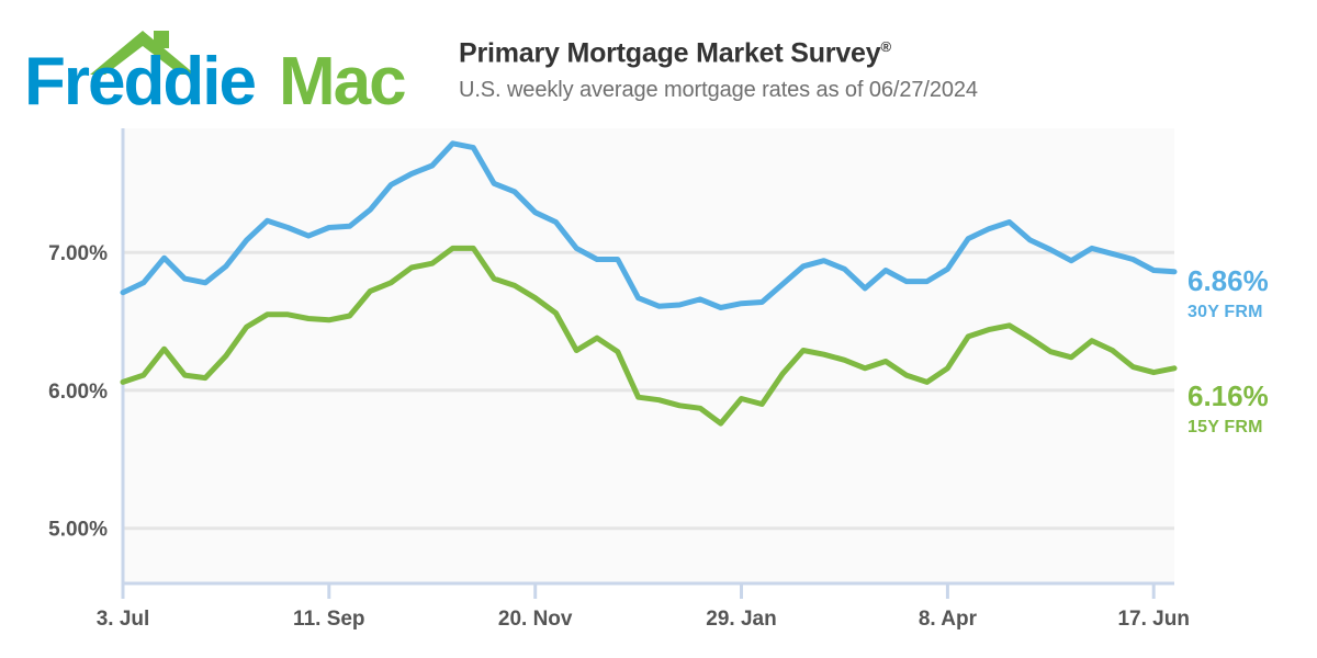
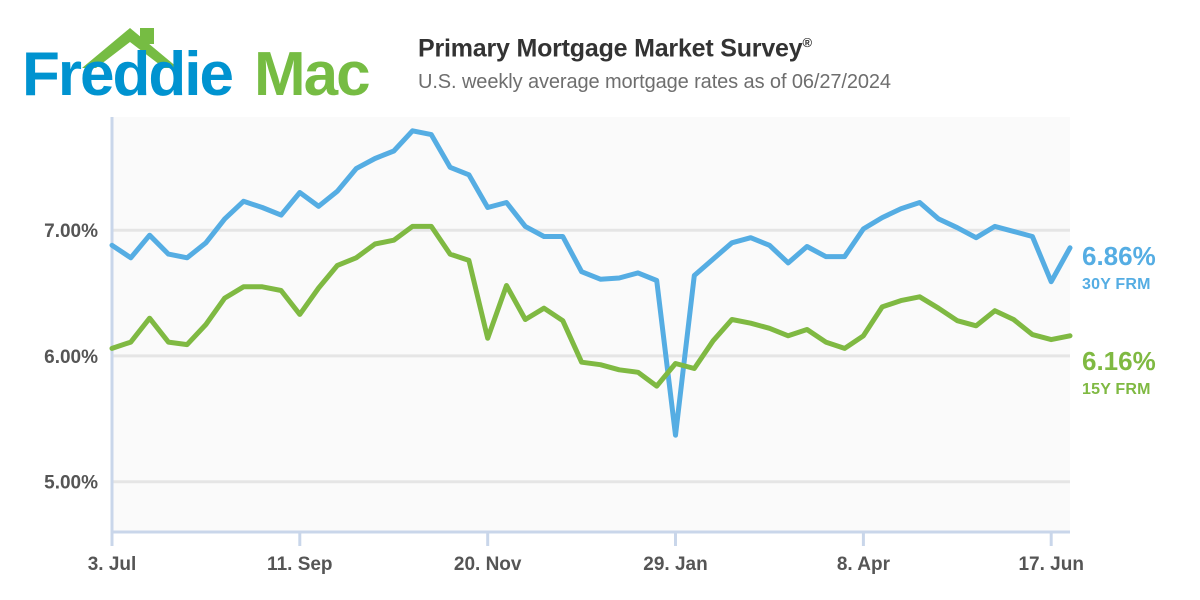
30Y FRM/3. Jul: 6.71% -> 6.88%
30Y FRM/11. Sep: 7.18% -> 7.30%
15Y FRM/11. Sep: 6.51% -> 6.33%
30Y FRM/20. Nov: 7.29% -> 7.18%
15Y FRM/20. Nov: 6.67% -> 6.14%
30Y FRM/29. Jan: 6.63% -> 5.37%
30Y FRM/8. Apr: 6.88% -> 7.01%
30Y FRM/17. Jun: 6.87% -> 6.59%
